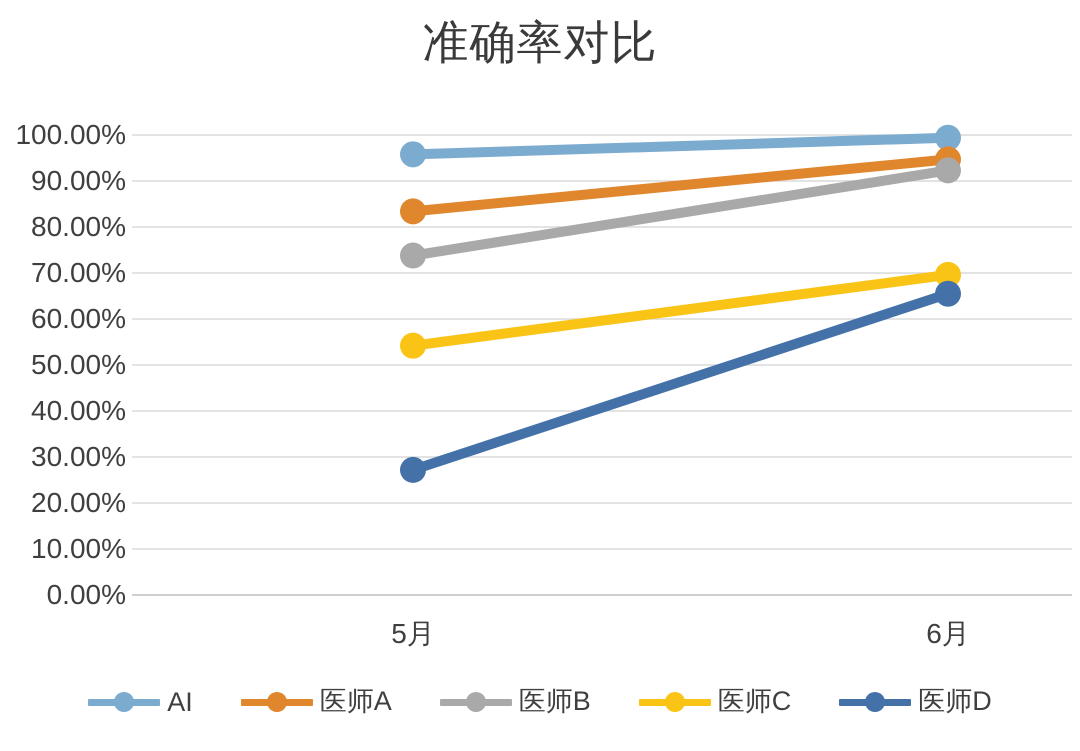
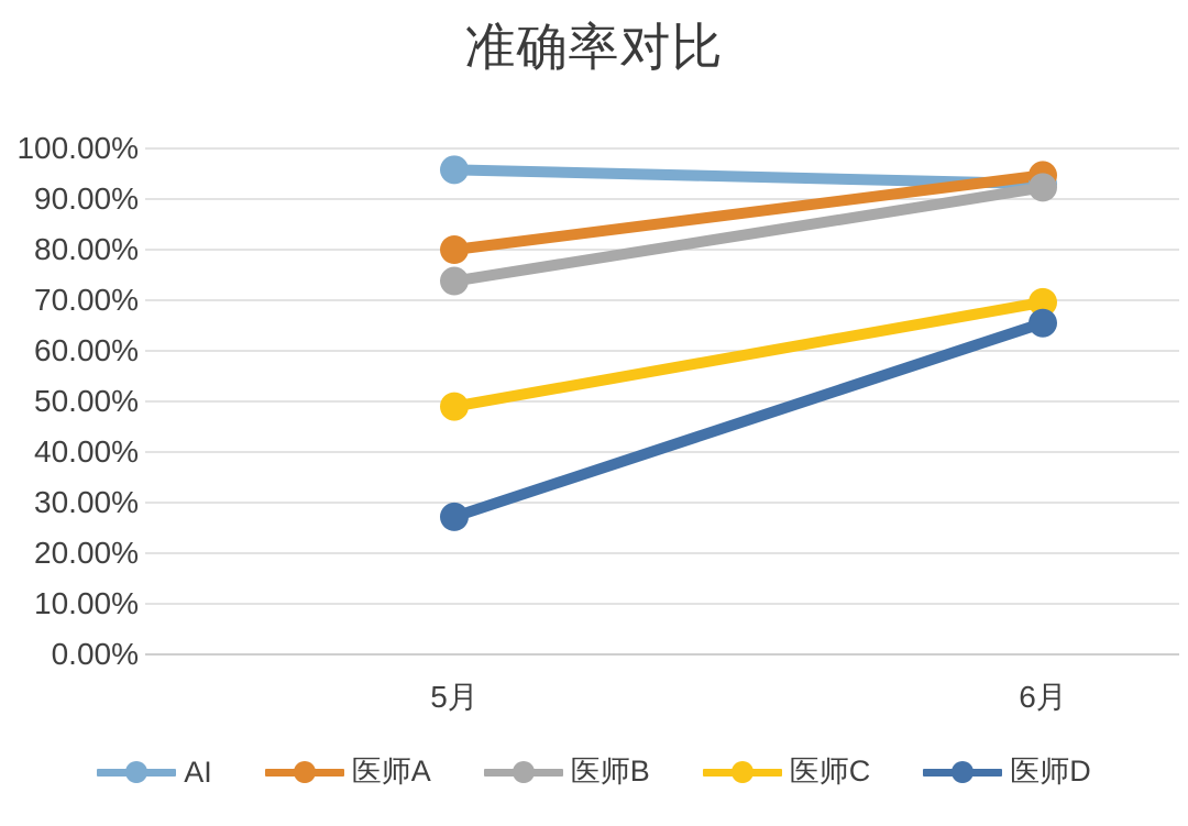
医师A/5月: 83% -> 80%
医师C/5月: 54% -> 49%
AI/6月: 99% -> 93%
